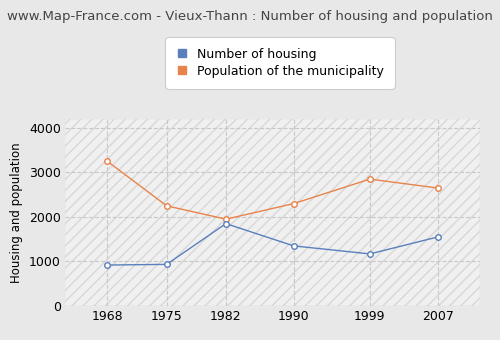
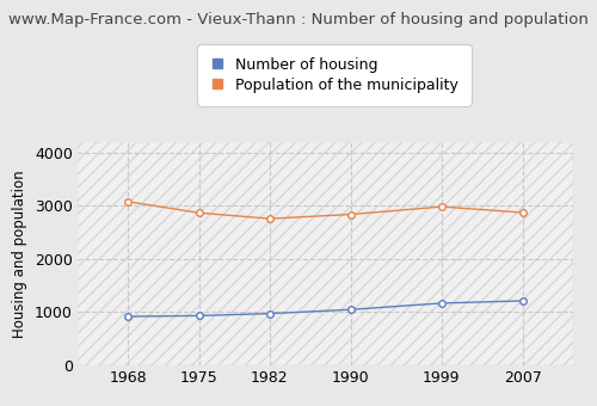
Population of the municipality/1968: 3250 -> 3080
Population of the municipality/1975: 2250 -> 2870
Number of housing/1982: 1850 -> 980
Population of the municipality/1982: 1950 -> 2760
Number of housing/1990: 1350 -> 1050
Population of the municipality/1990: 2300 -> 2840
Population of the municipality/1999: 2850 -> 2980
Number of housing/2007: 1550 -> 1220
Population of the municipality/2007: 2650 -> 2880
